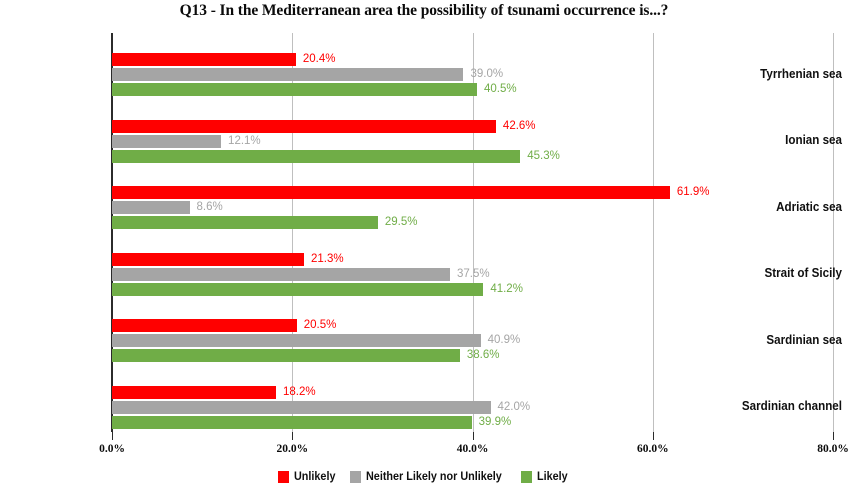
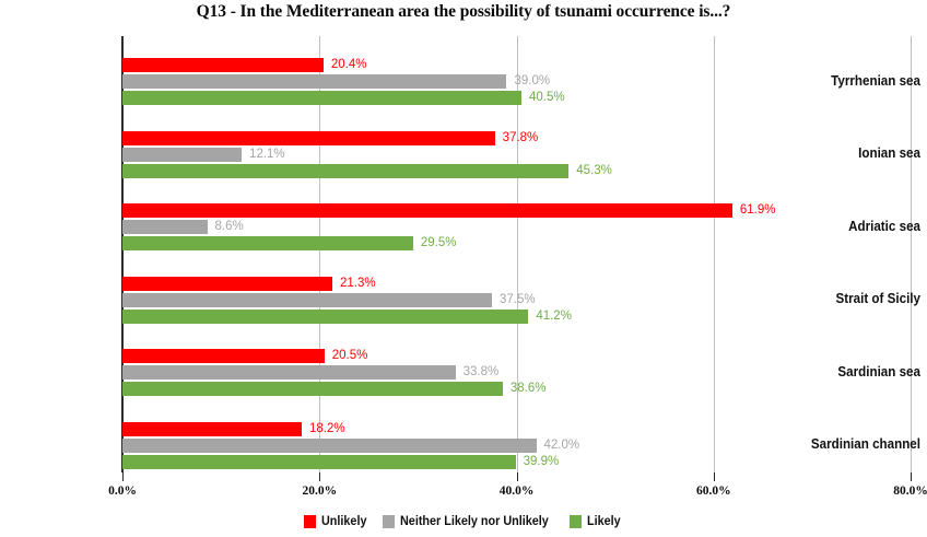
Unlikely/Ionian sea: 42.6% -> 37.8%
Neither Likely nor Unlikely/Sardinian sea: 40.9% -> 33.8%
